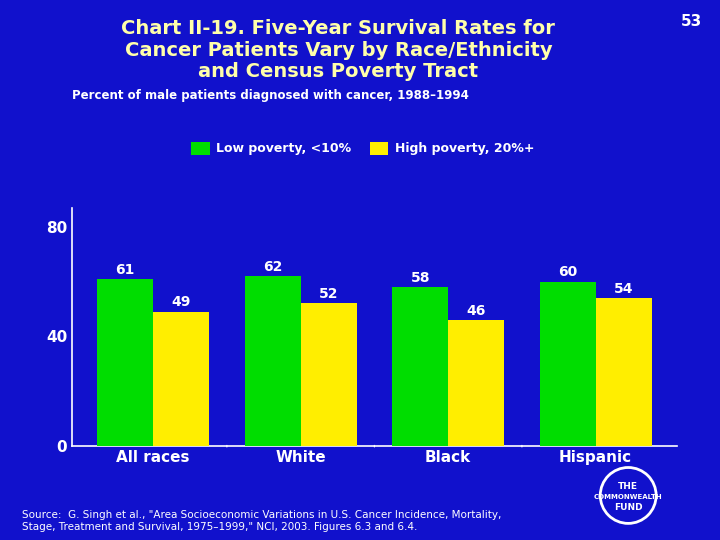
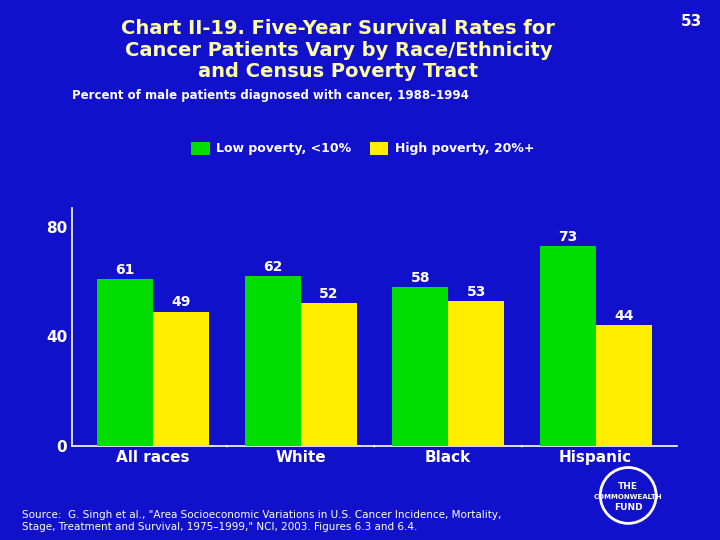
High poverty, 20%+/Black: 46 -> 53
Low poverty, <10%/Hispanic: 60 -> 73
High poverty, 20%+/Hispanic: 54 -> 44
